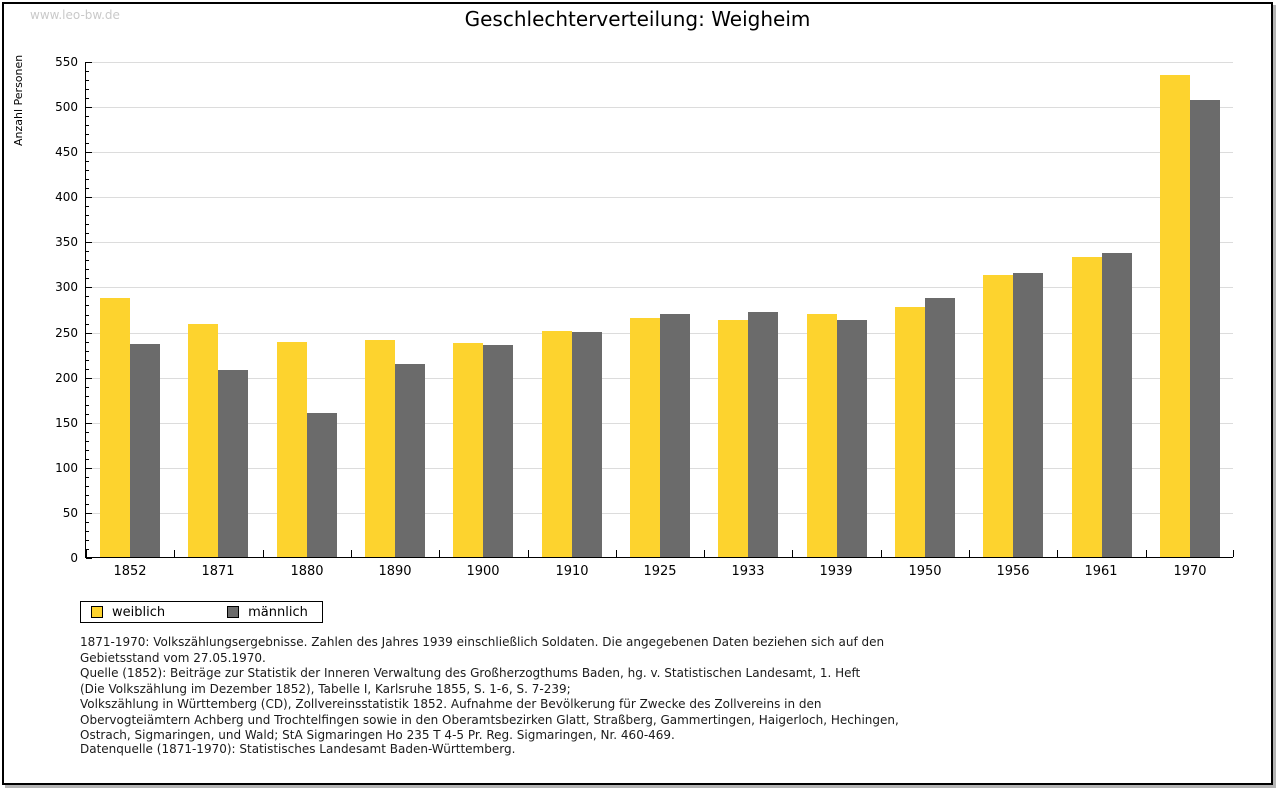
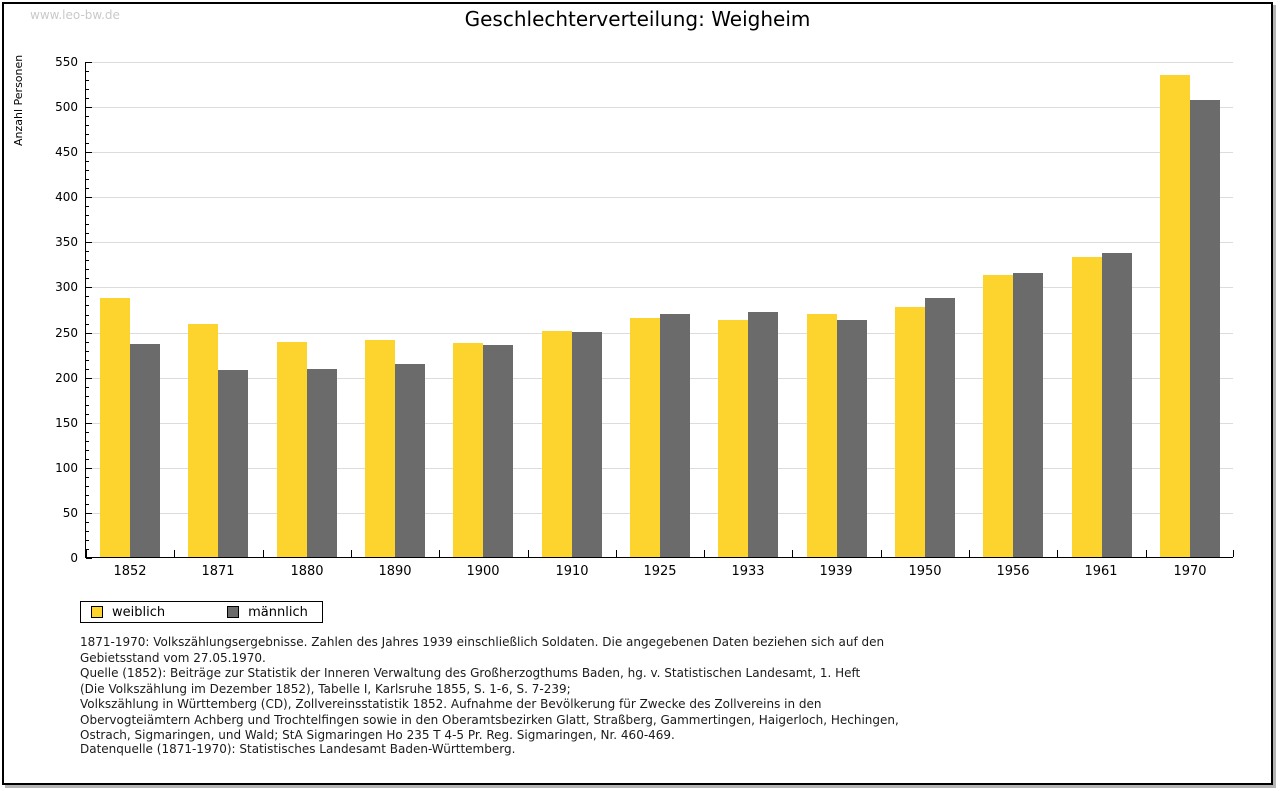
männlich/1880: 160 -> 210
